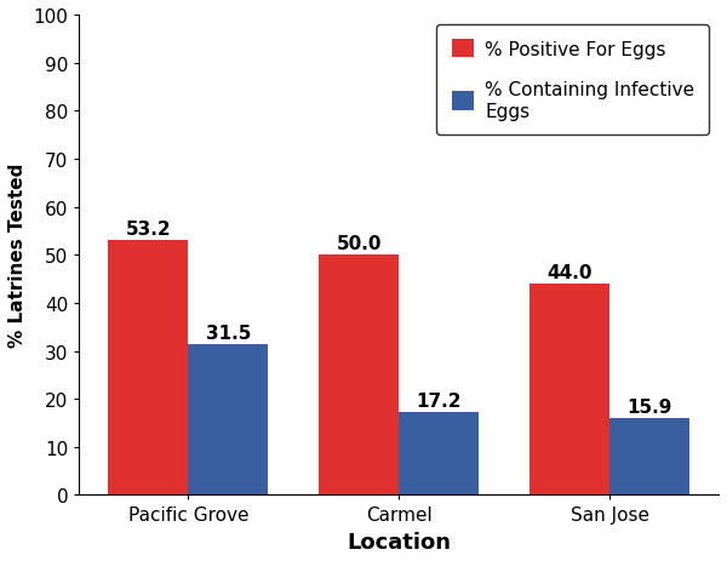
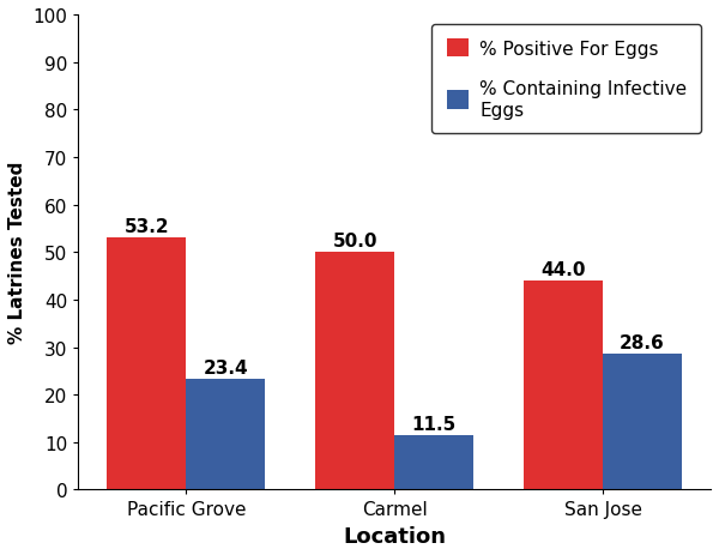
% Containing Infective Eggs/Pacific Grove: 31.5 -> 23.4
% Containing Infective Eggs/Carmel: 17.2 -> 11.5
% Containing Infective Eggs/San Jose: 15.9 -> 28.6
